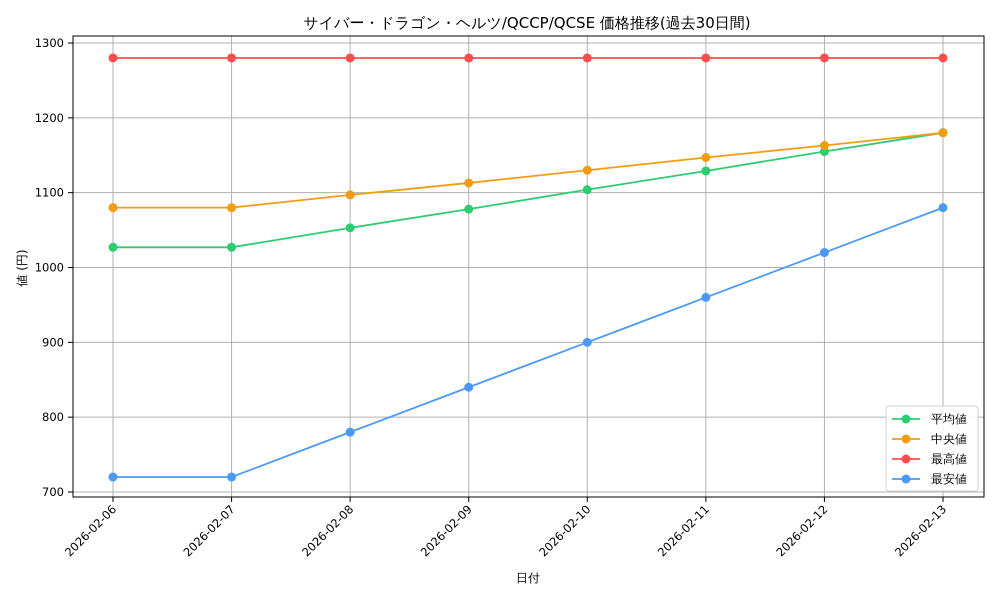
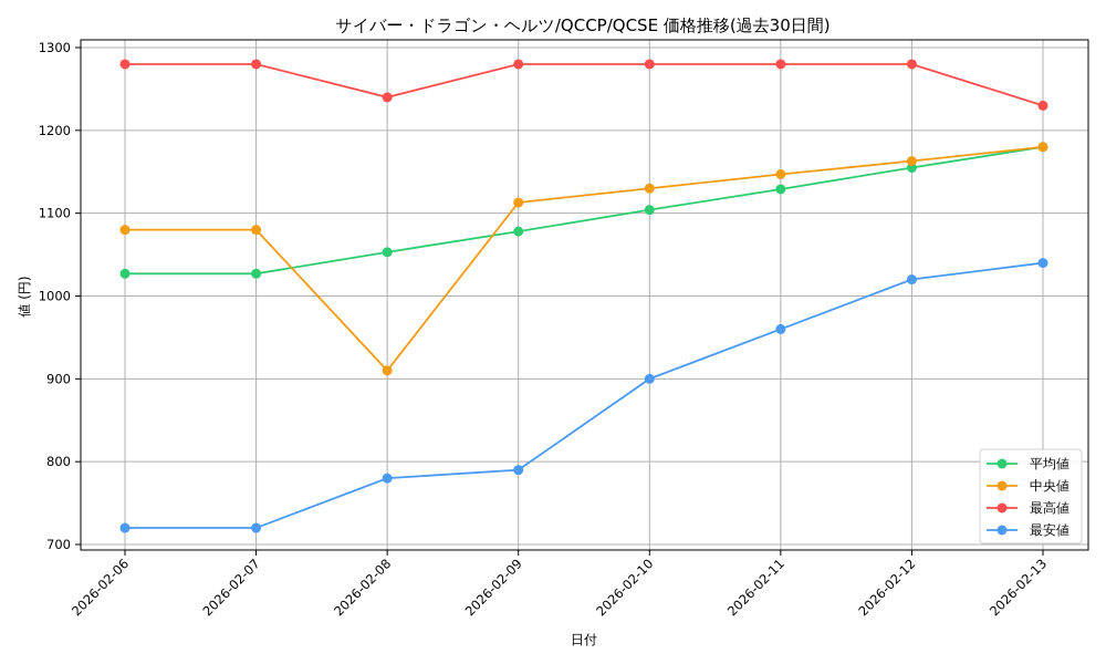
中央値/2026-02-08: 1100 -> 910
最高値/2026-02-08: 1280 -> 1240
最安値/2026-02-09: 840 -> 790
最高値/2026-02-13: 1280 -> 1230
最安値/2026-02-13: 1080 -> 1040
